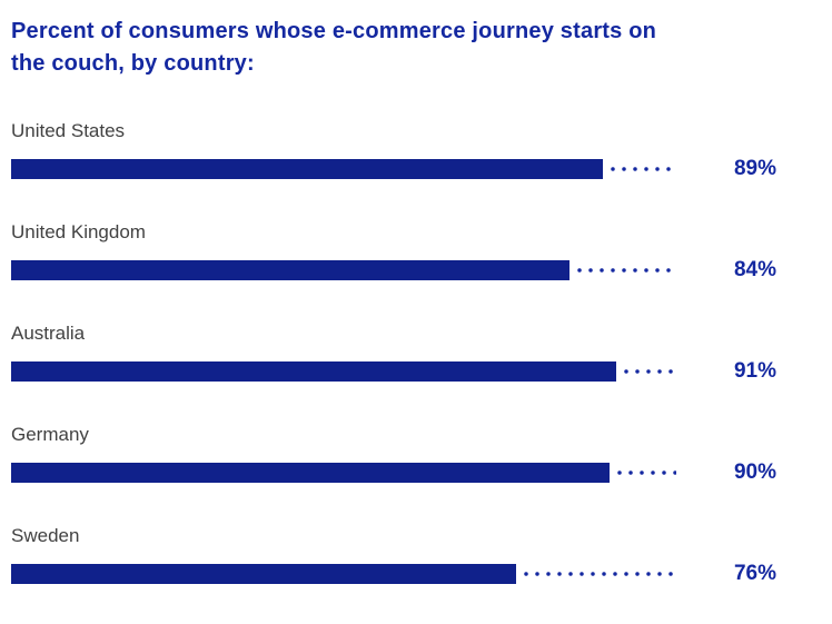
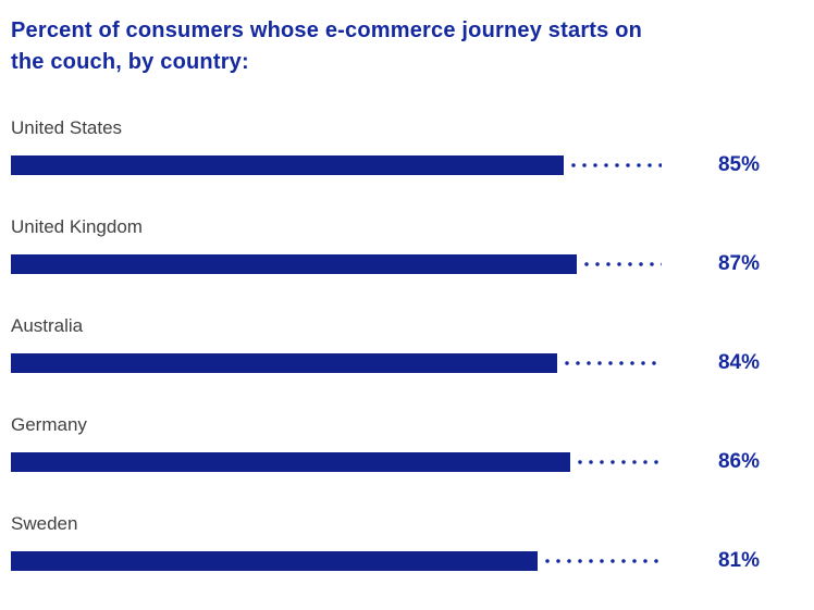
United States: 89% -> 85%
United Kingdom: 84% -> 87%
Australia: 91% -> 84%
Germany: 90% -> 86%
Sweden: 76% -> 81%
